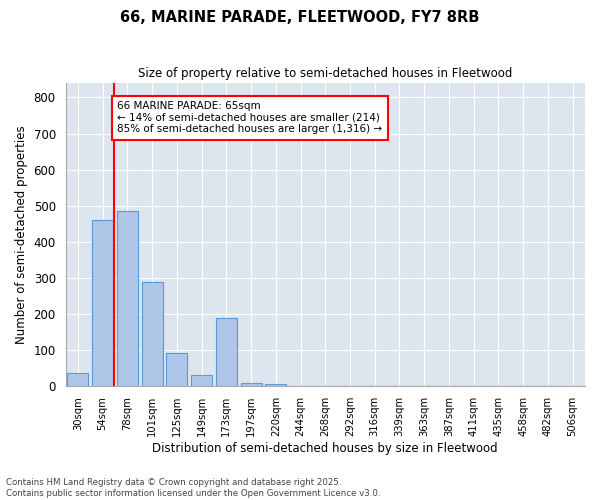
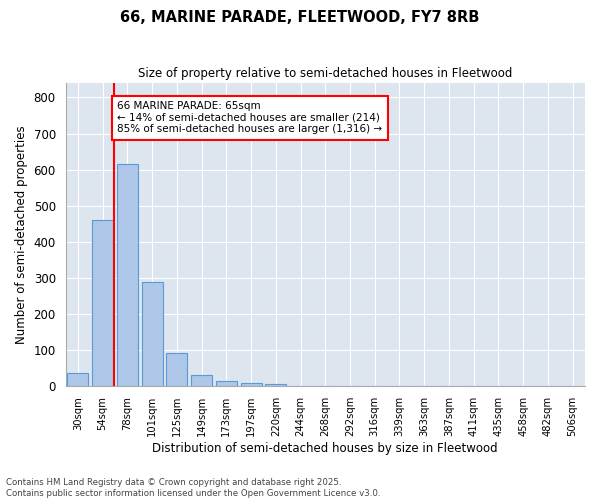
78sqm: 485 -> 617
173sqm: 190 -> 15
